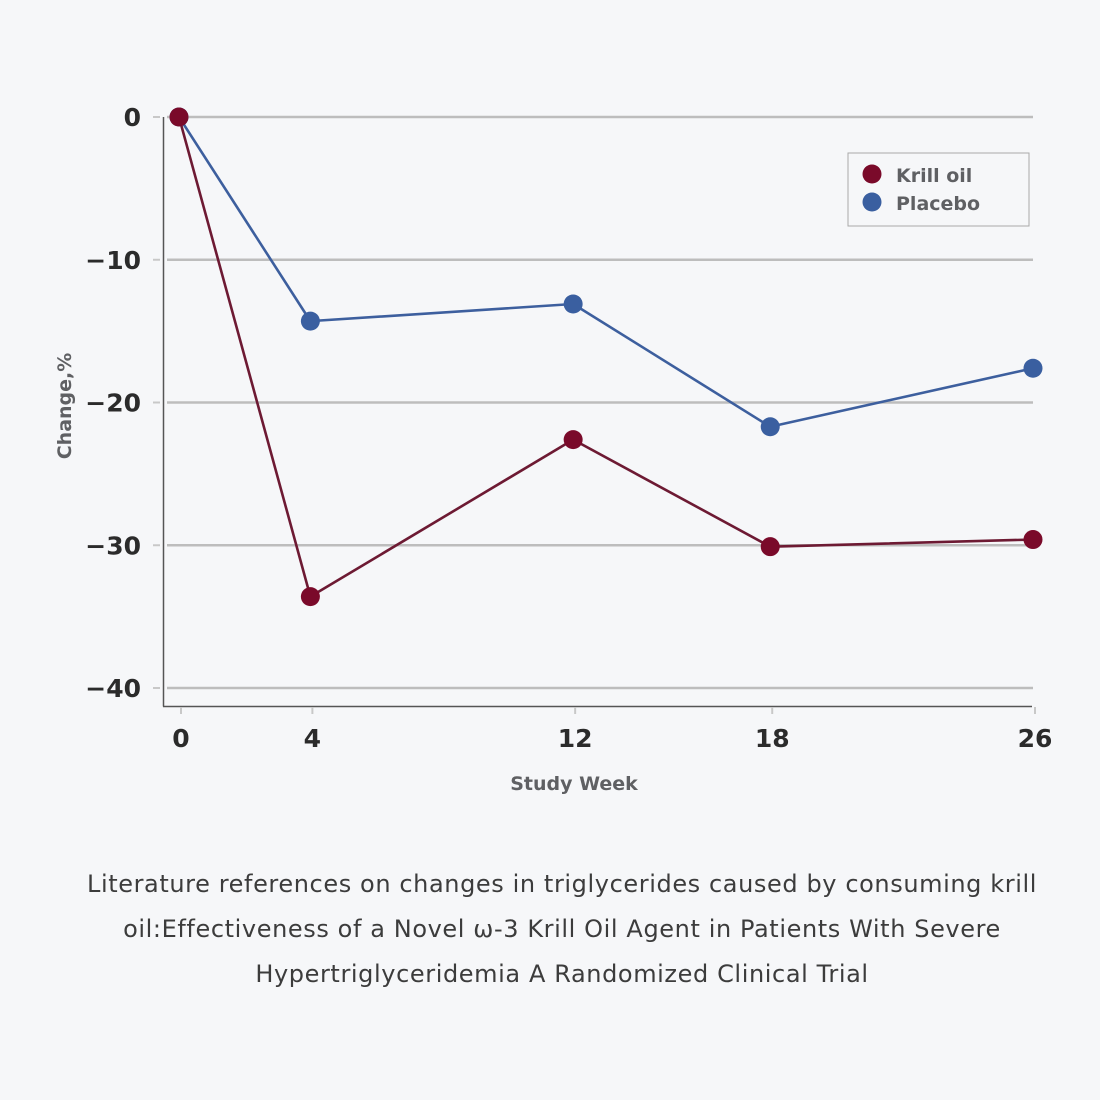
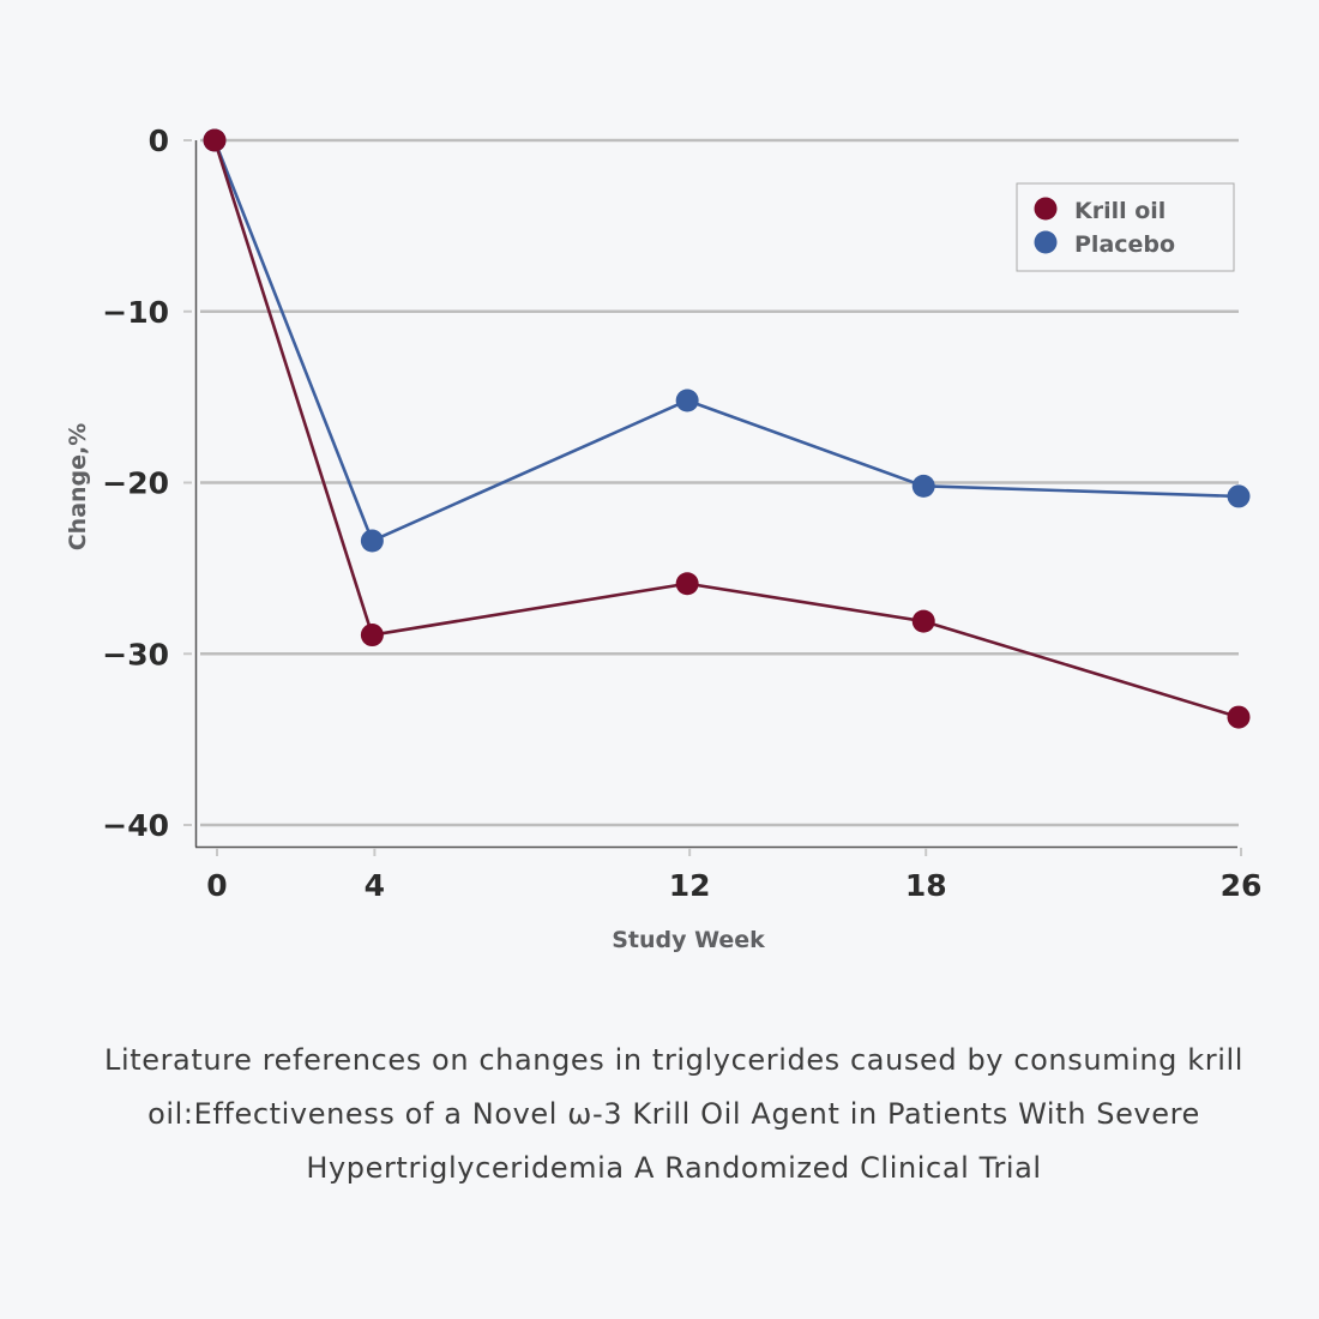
Krill oil/4: -33.6 -> -28.9
Placebo/4: -14.3 -> -23.4
Krill oil/12: -22.6 -> -25.9
Placebo/12: -13.1 -> -15.2
Krill oil/18: -30.1 -> -28.1
Placebo/18: -21.7 -> -20.2
Krill oil/26: -29.6 -> -33.7
Placebo/26: -17.6 -> -20.8
